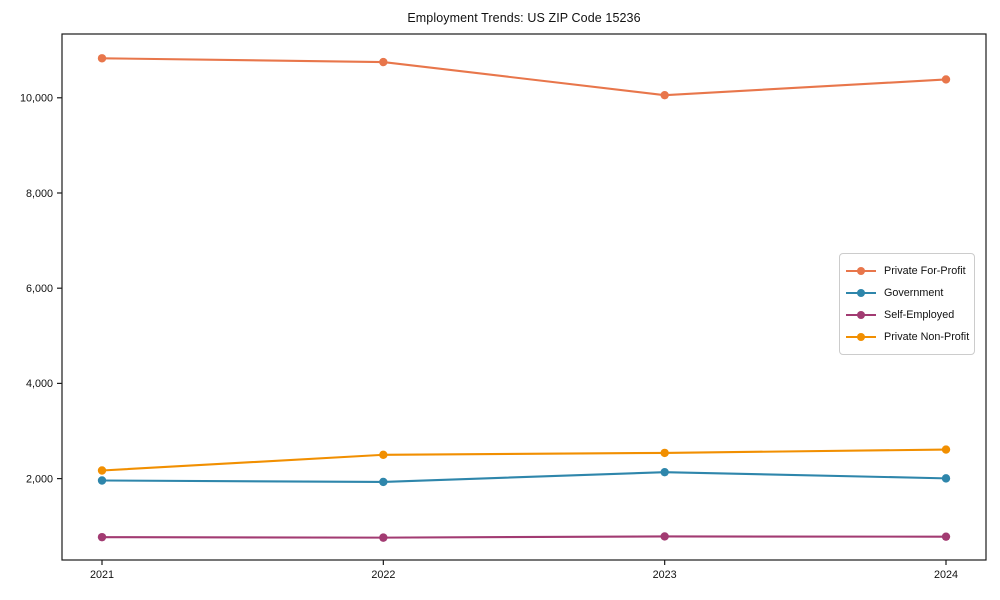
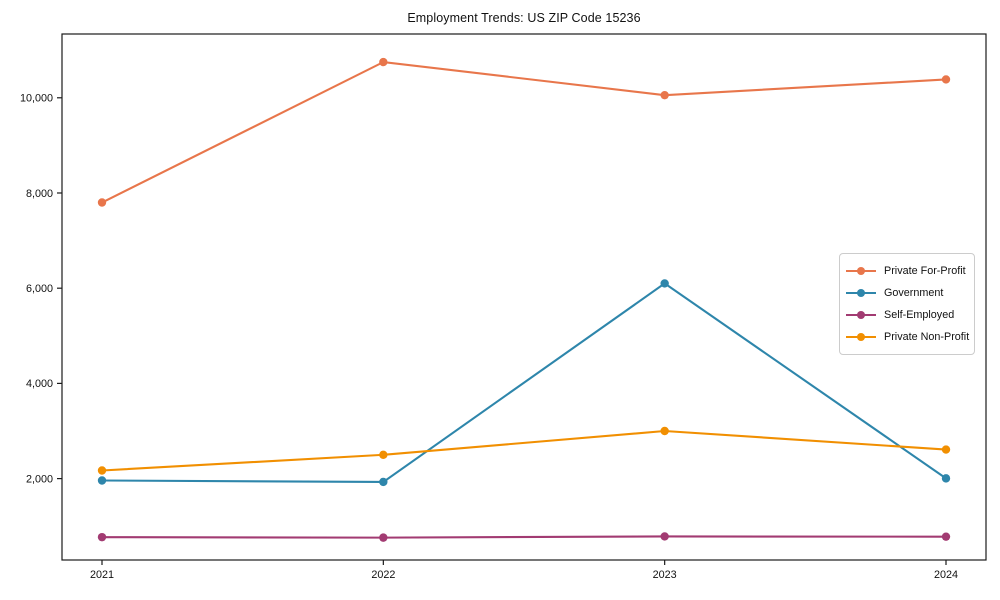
Private For-Profit/2021: 10800 -> 7800
Government/2023: 2100 -> 6100
Private Non-Profit/2023: 2500 -> 3000
